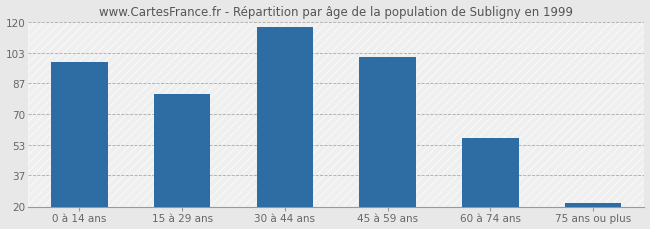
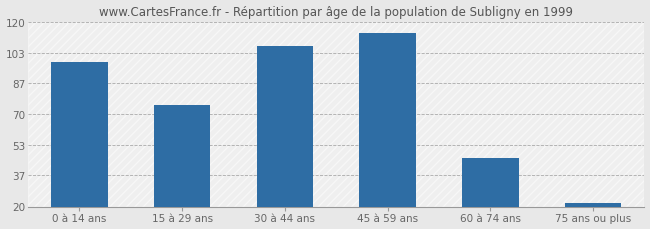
15 à 29 ans: 81 -> 75
30 à 44 ans: 117 -> 107
45 à 59 ans: 101 -> 114
60 à 74 ans: 57 -> 46
